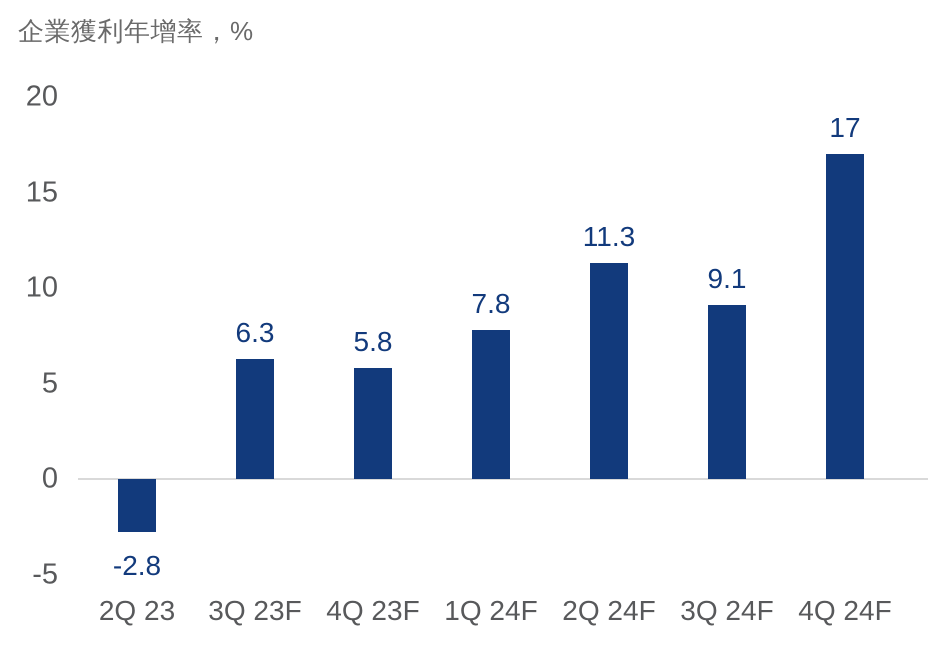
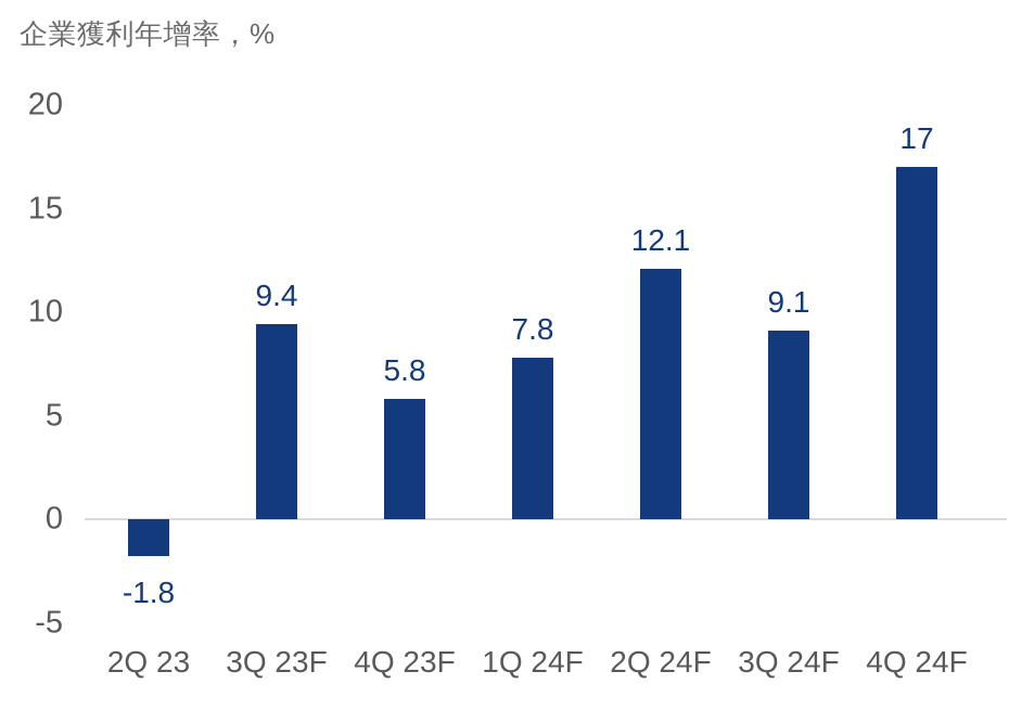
2Q 23: -2.8 -> -1.8
3Q 23F: 6.3 -> 9.4
2Q 24F: 11.3 -> 12.1
